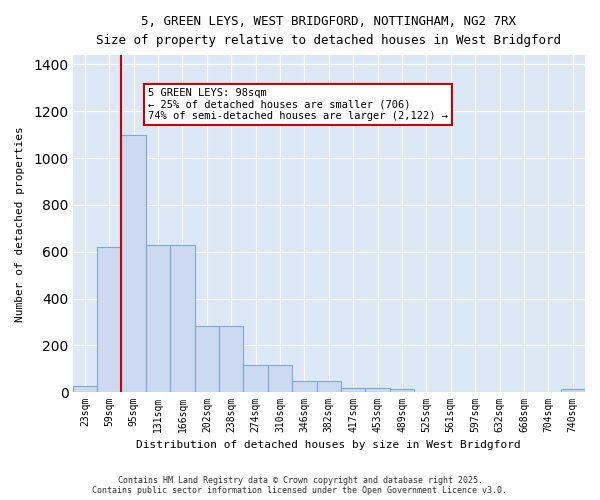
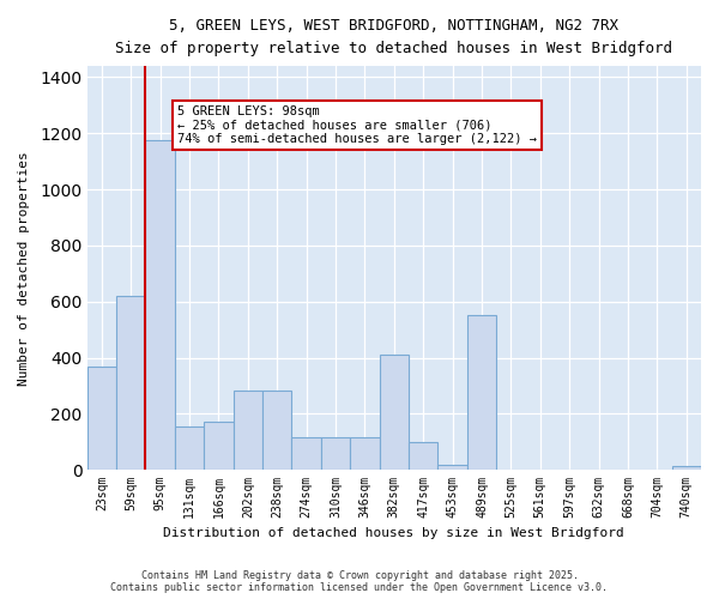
23sqm: 28 -> 370
95sqm: 1100 -> 1175
131sqm: 630 -> 155
166sqm: 630 -> 170
346sqm: 48 -> 115
382sqm: 48 -> 410
417sqm: 20 -> 100
489sqm: 12 -> 550
